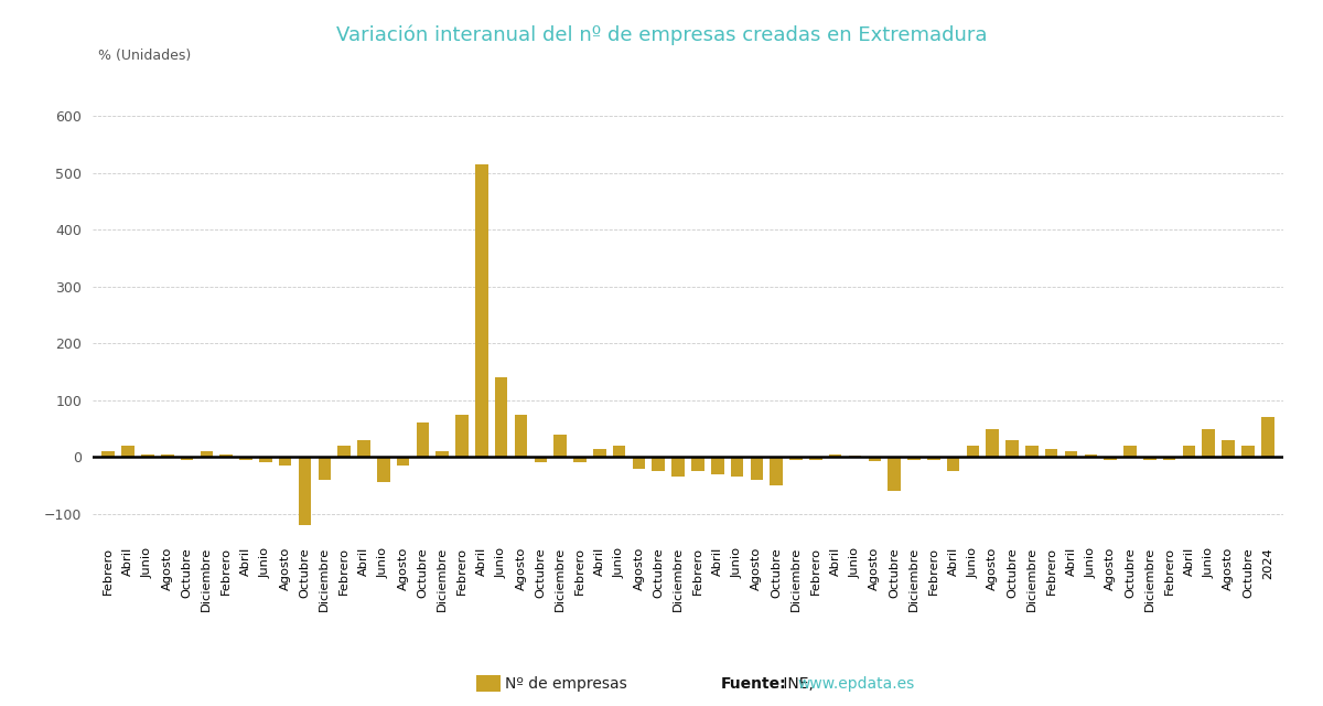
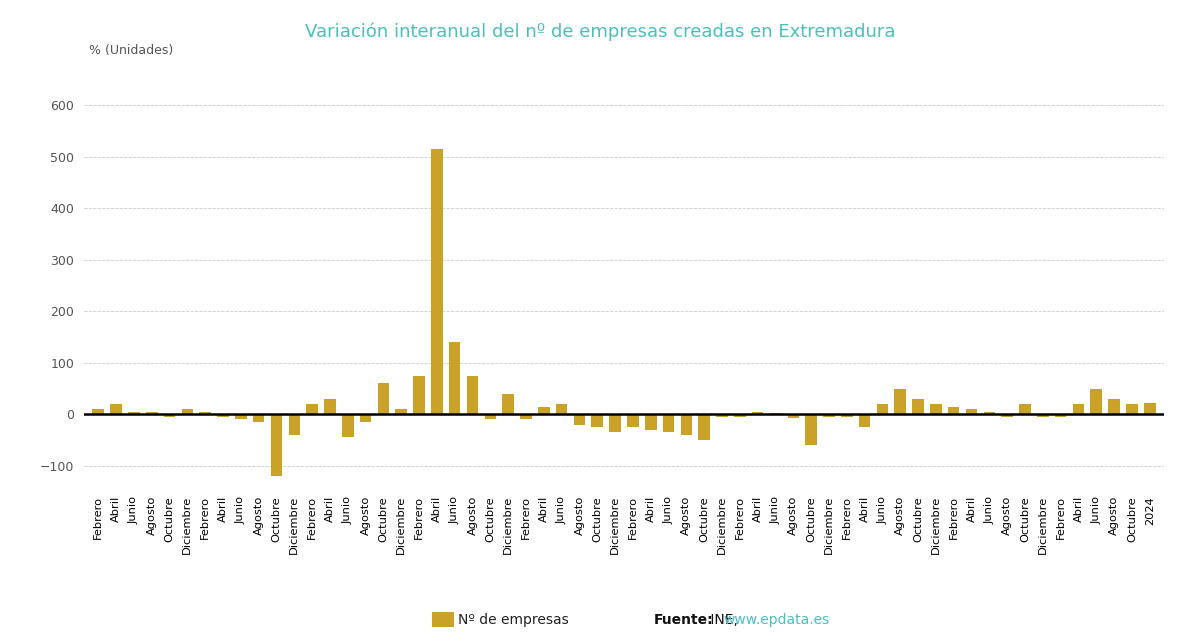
2024: 70 -> 22
